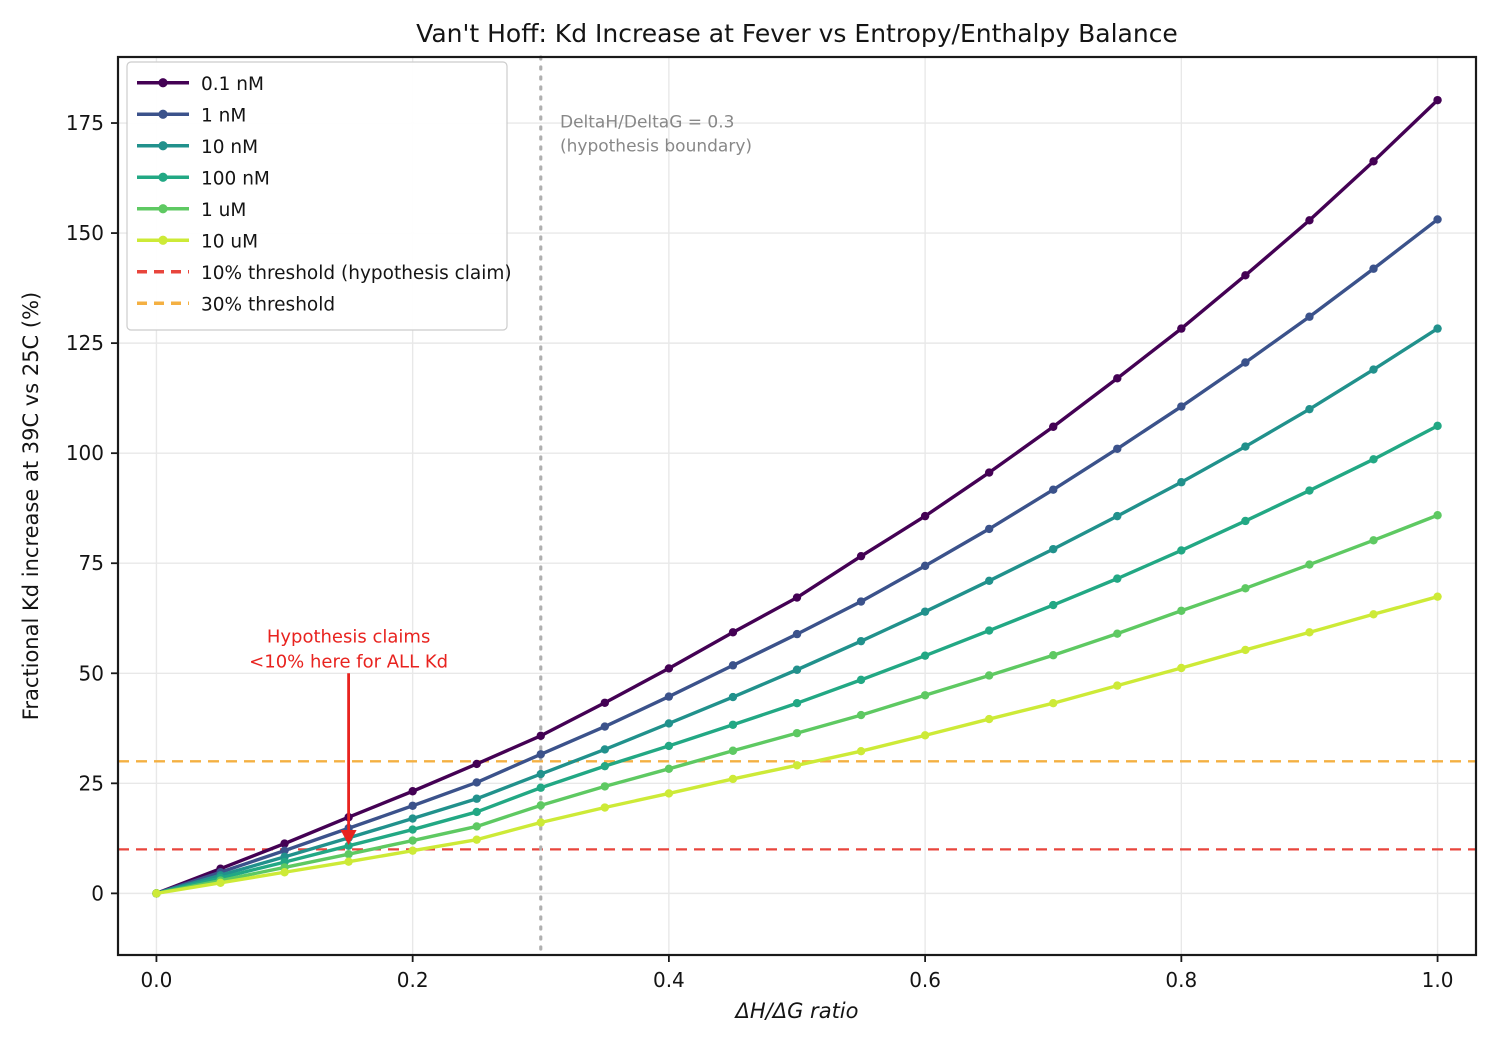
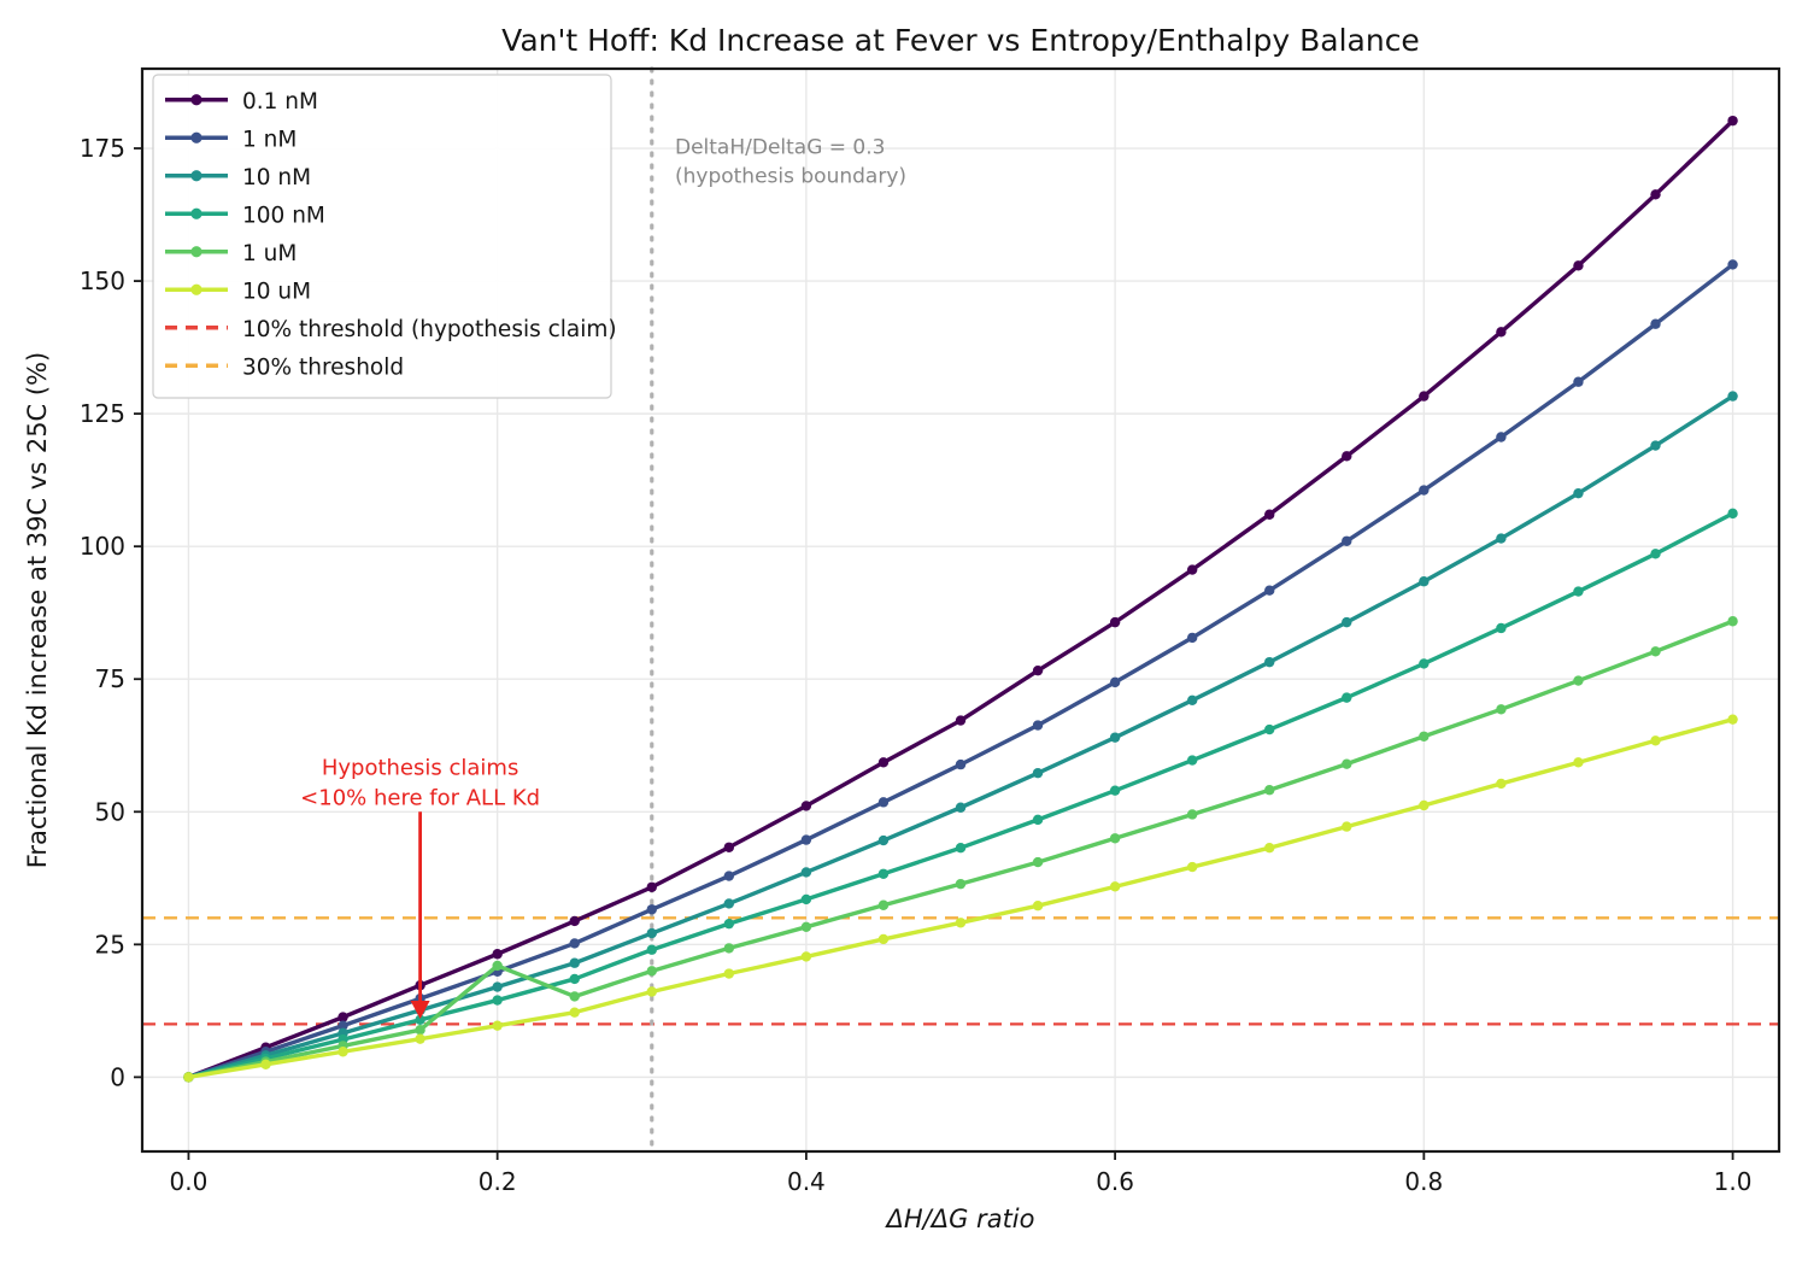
1 uM/0.2: 12 -> 21
